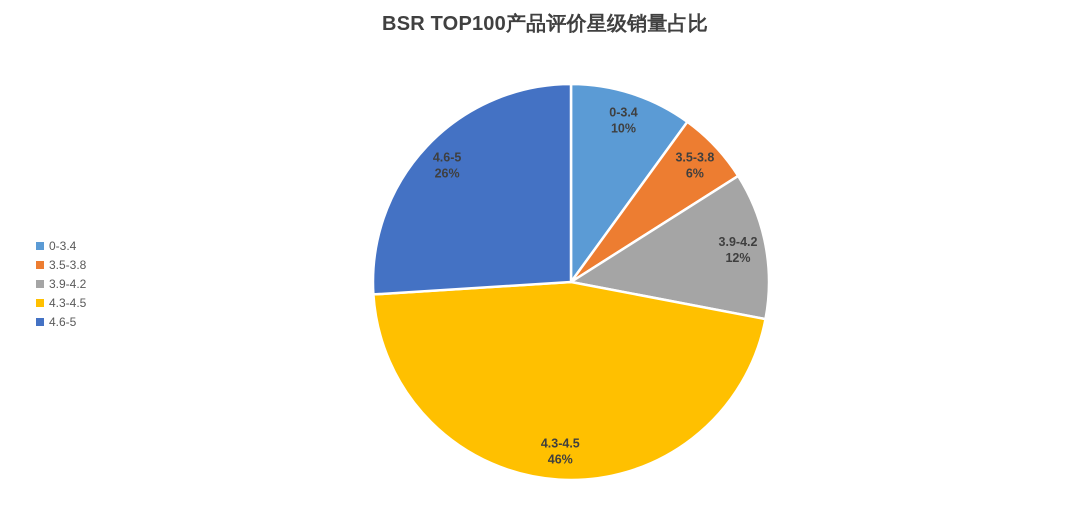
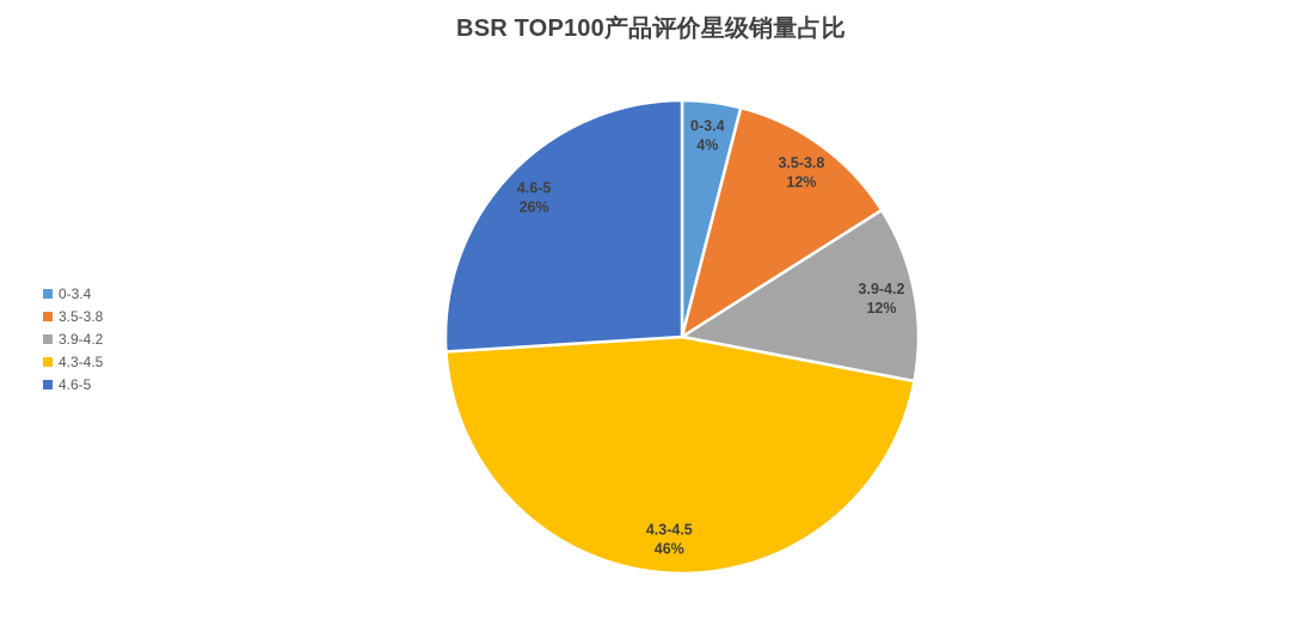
0-3.4: 10% -> 4%
3.5-3.8: 6% -> 12%
